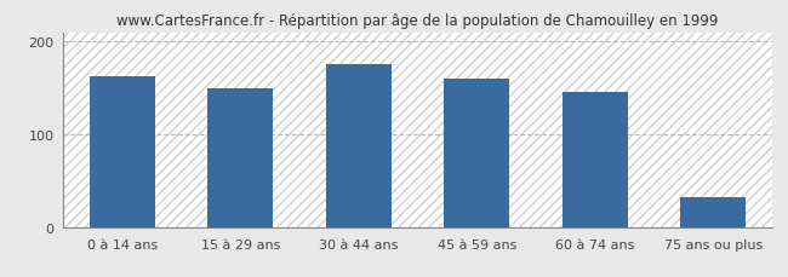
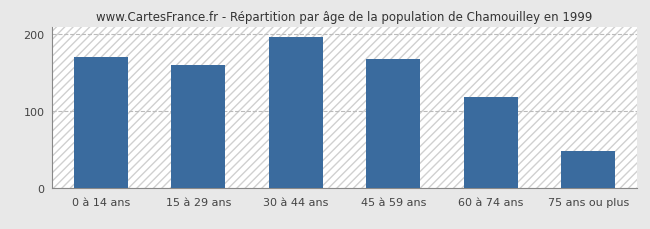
0 à 14 ans: 162 -> 170
15 à 29 ans: 150 -> 160
30 à 44 ans: 176 -> 197
45 à 59 ans: 160 -> 168
60 à 74 ans: 146 -> 118
75 ans ou plus: 32 -> 48
